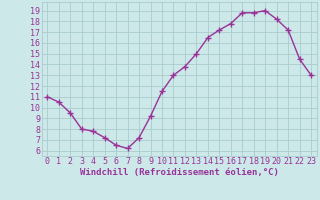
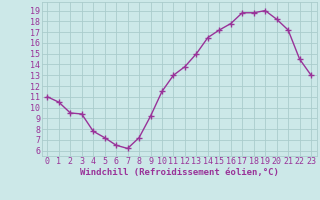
3: 8.0 -> 9.4
